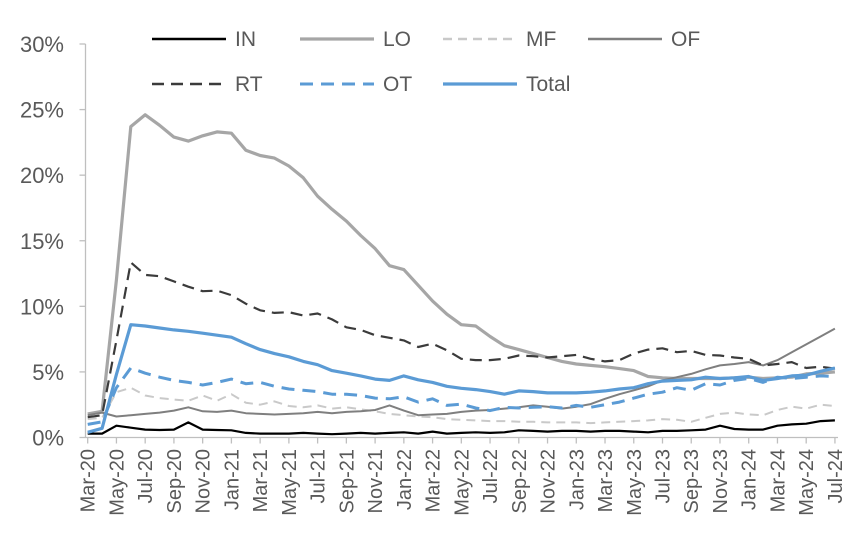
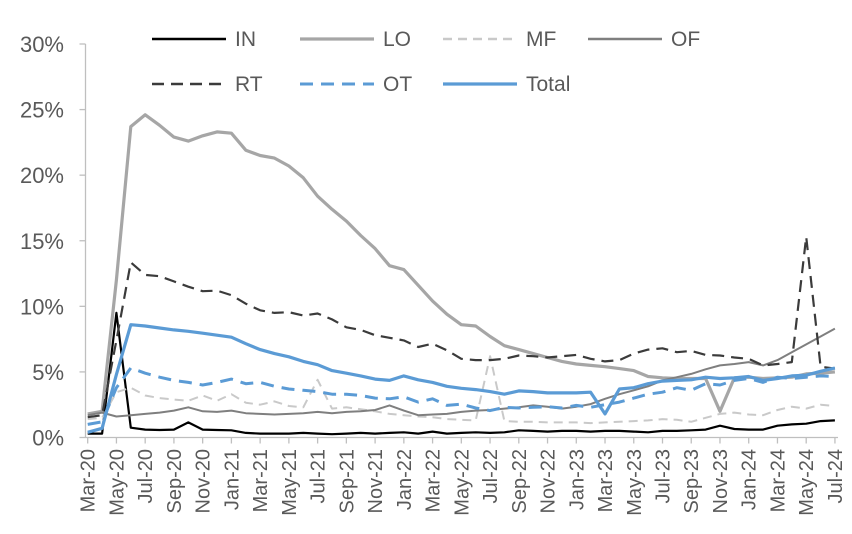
IN/May-20: 0.9% -> 9.5%
MF/Jul-21: 2.5% -> 4.4%
MF/Jul-22: 1.2% -> 6.2%
Total/Mar-23: 3.5% -> 1.8%
LO/Nov-23: 4.5% -> 2.0%
RT/May-24: 5.3% -> 15.3%
